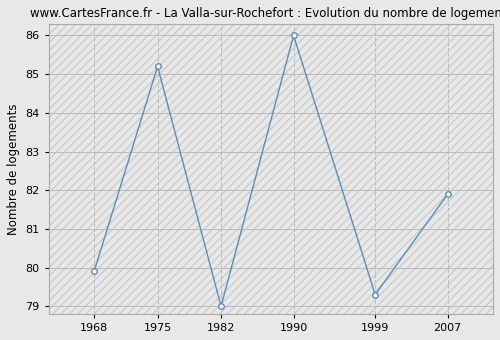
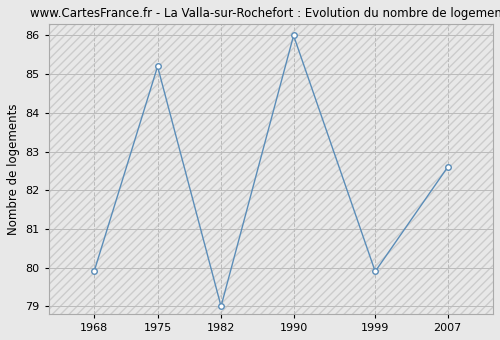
1999: 79.3 -> 79.9
2007: 81.9 -> 82.6
